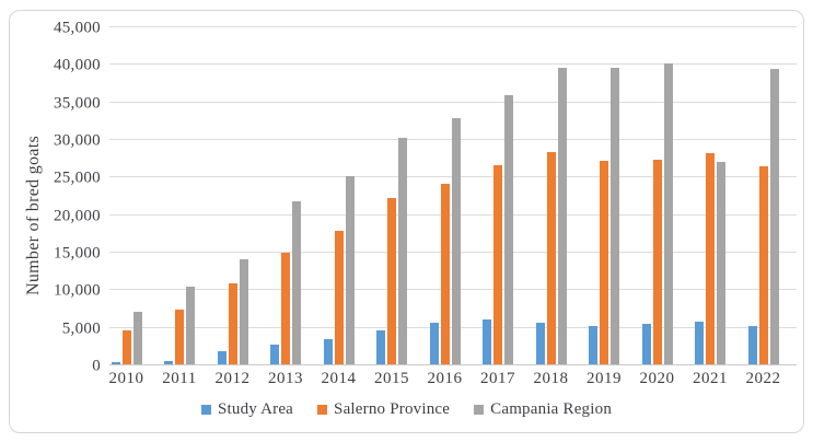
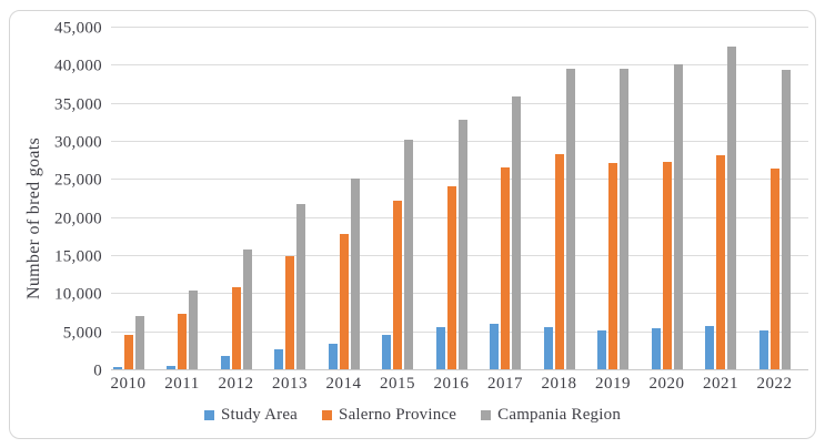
Campania Region/2012: 14000 -> 16000
Campania Region/2021: 27000 -> 42000
